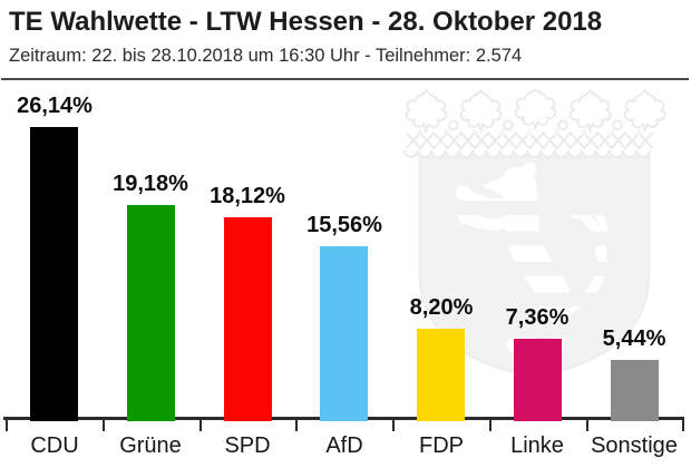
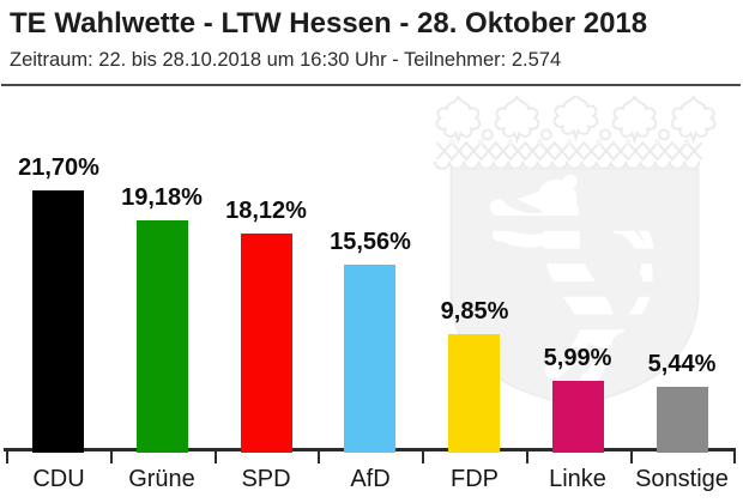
CDU: 26,14% -> 21,70%
FDP: 8,20% -> 9,85%
Linke: 7,36% -> 5,99%
